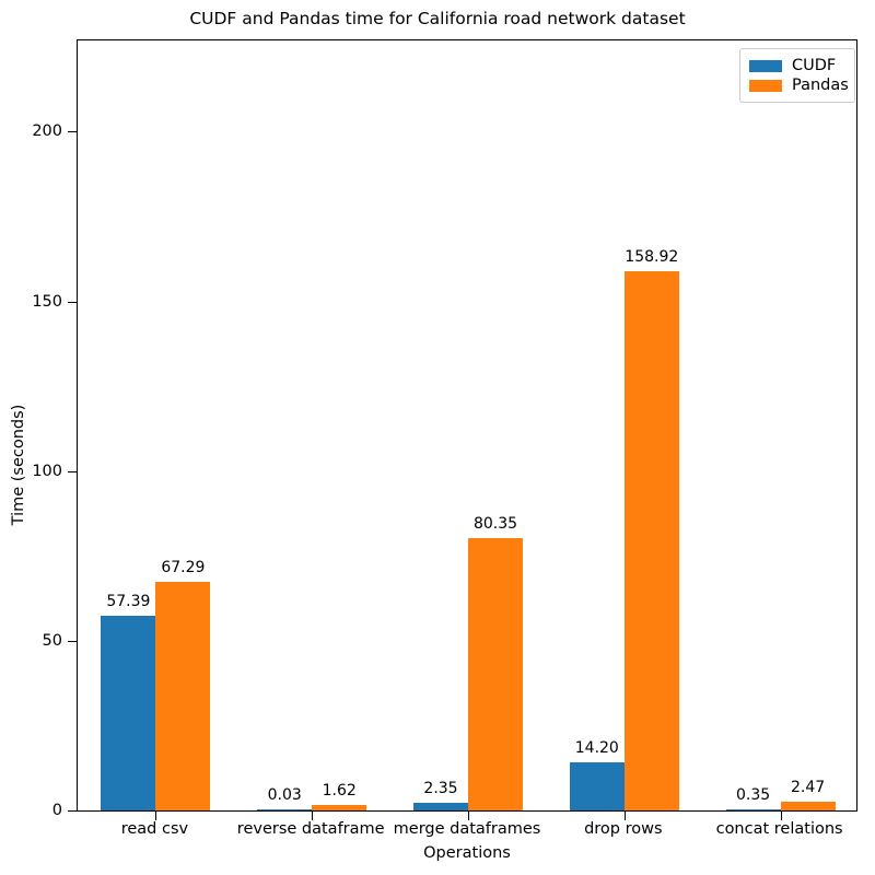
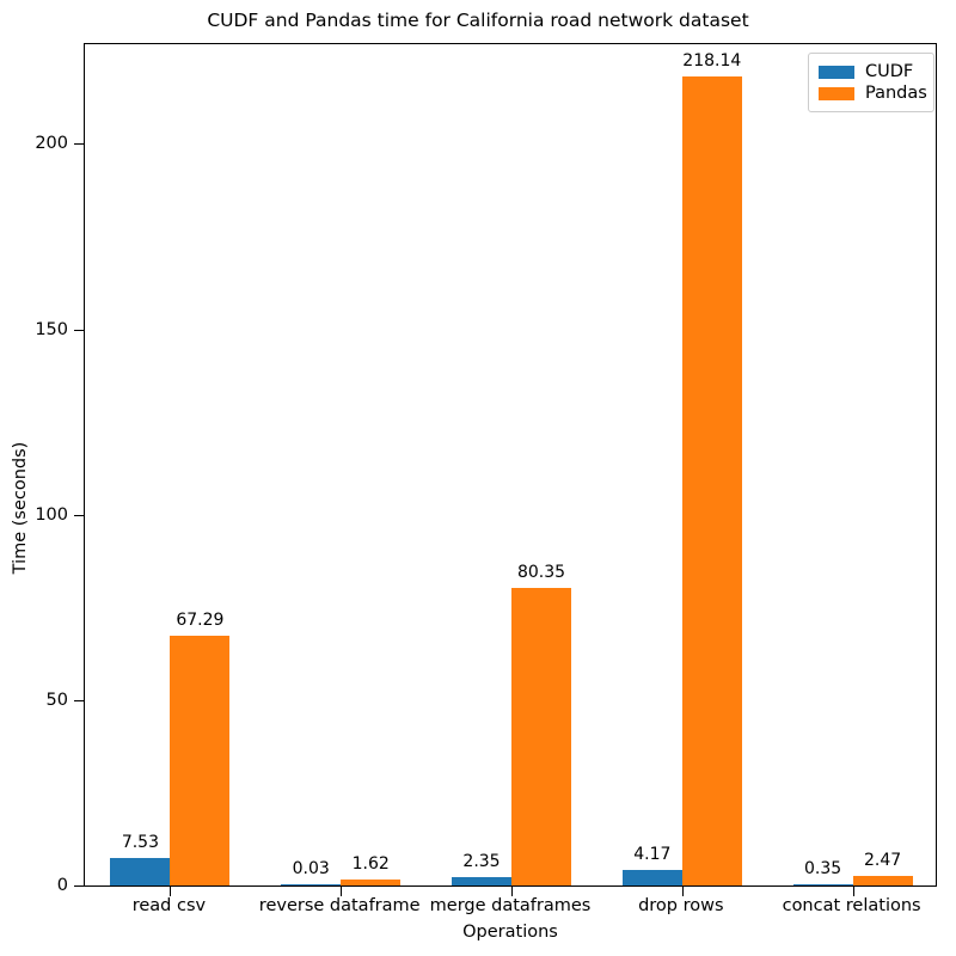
CUDF/read csv: 57.39 -> 7.53
CUDF/drop rows: 14.20 -> 4.17
Pandas/drop rows: 158.92 -> 218.14
